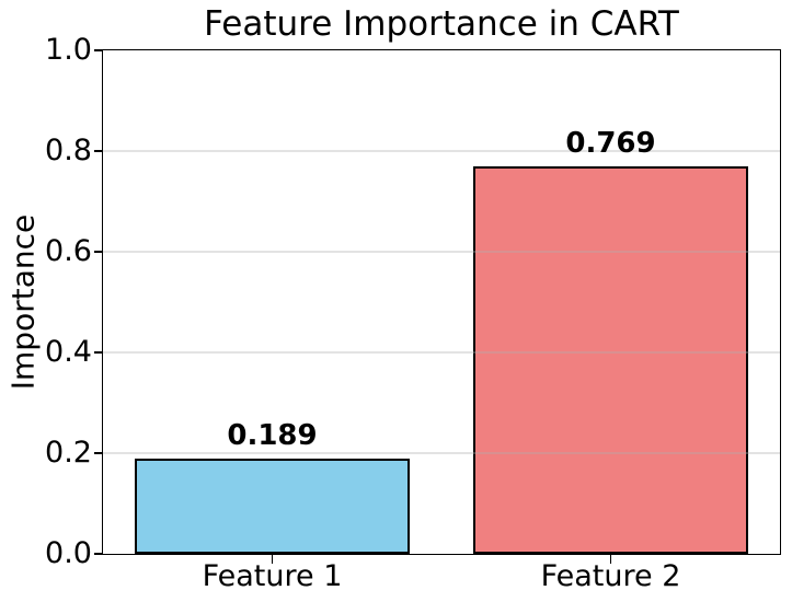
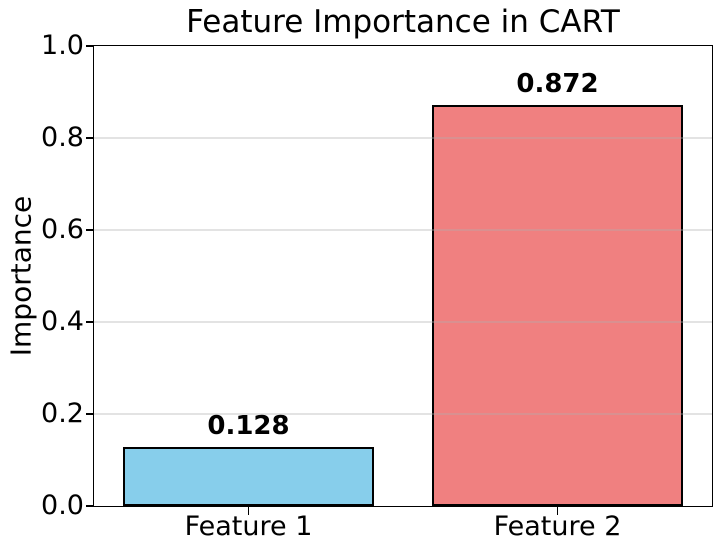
Feature 1: 0.189 -> 0.128
Feature 2: 0.769 -> 0.872
